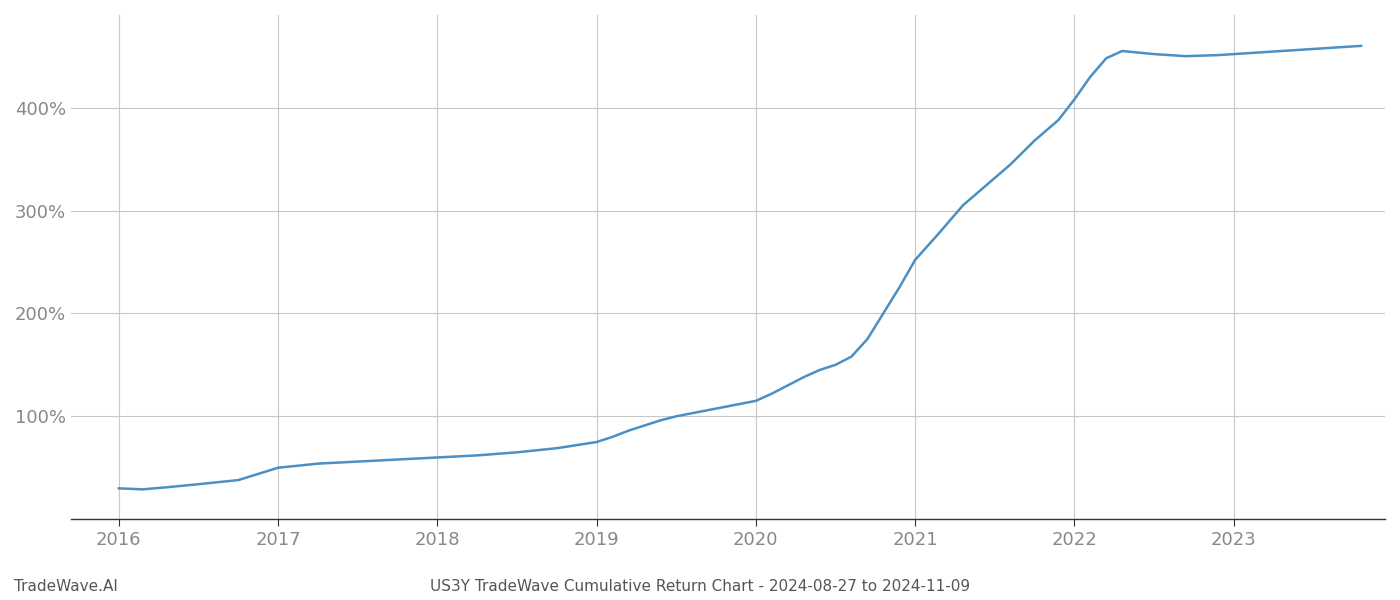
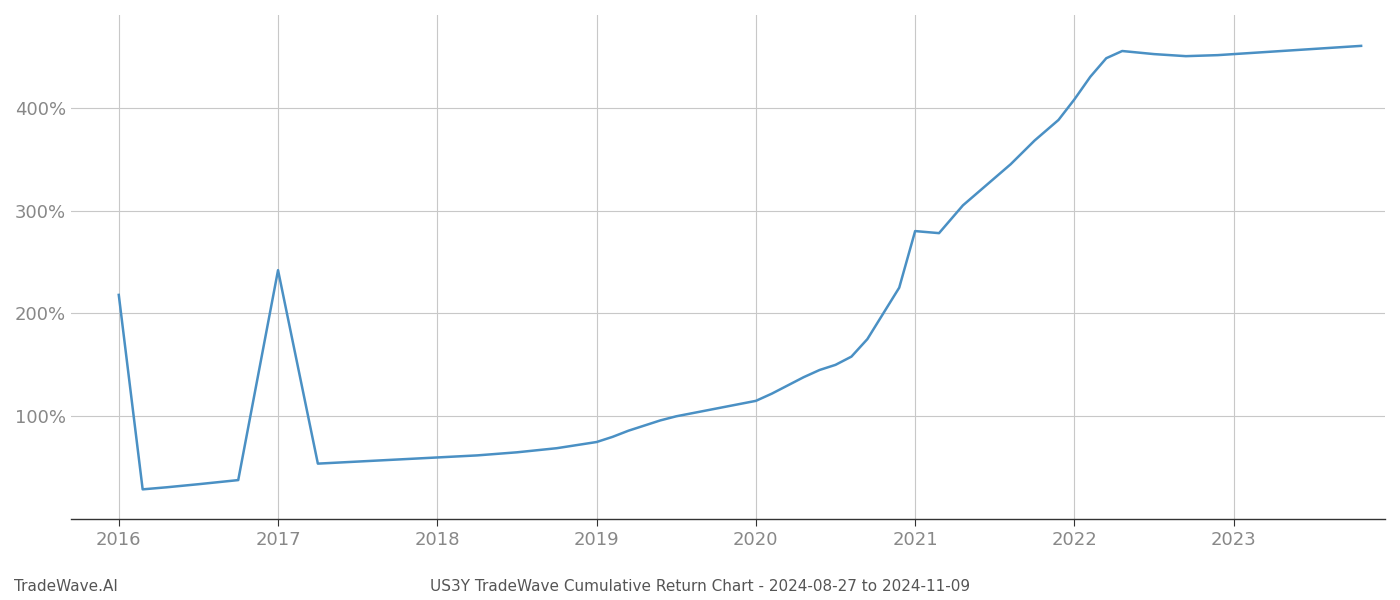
2016: 30% -> 218%
2017: 50% -> 242%
2021: 252% -> 280%
